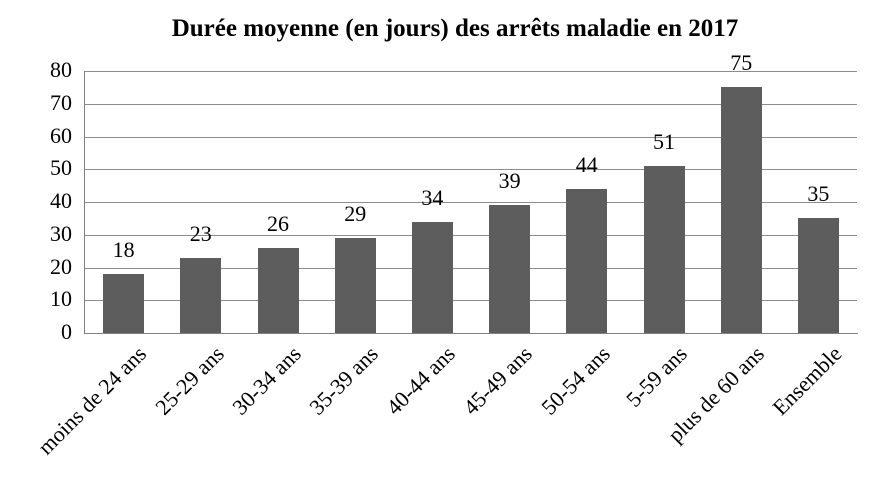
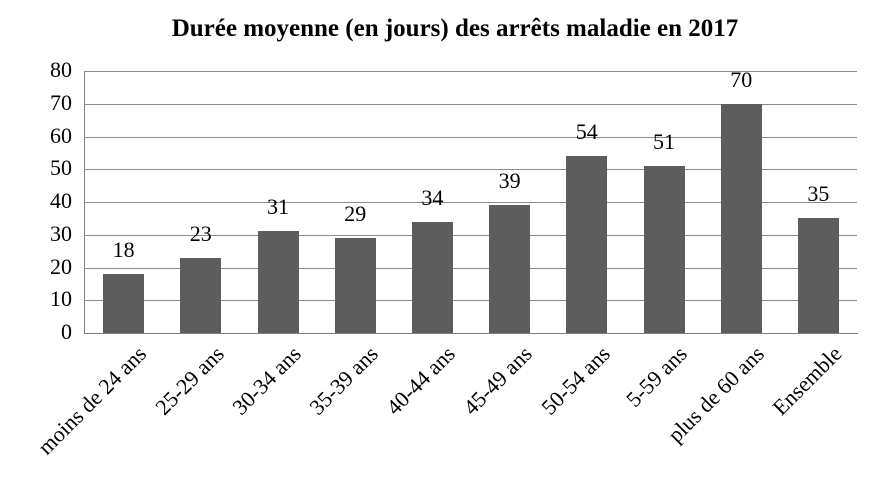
30-34 ans: 26 -> 31
50-54 ans: 44 -> 54
plus de 60 ans: 75 -> 70
